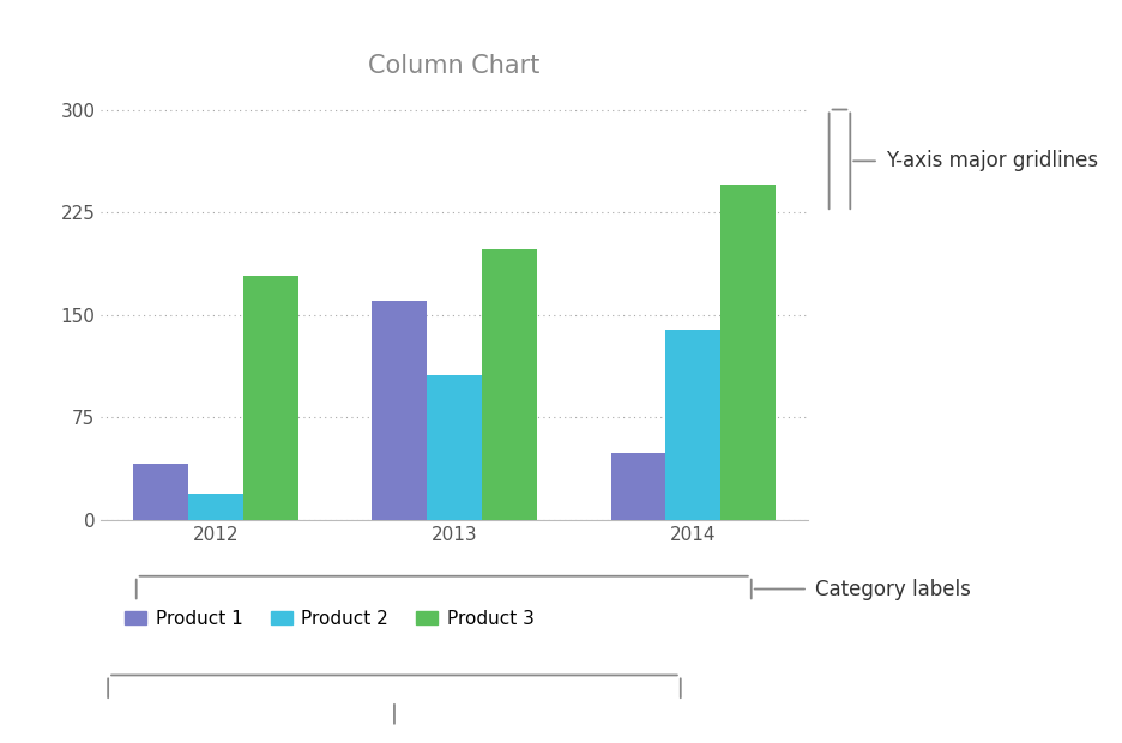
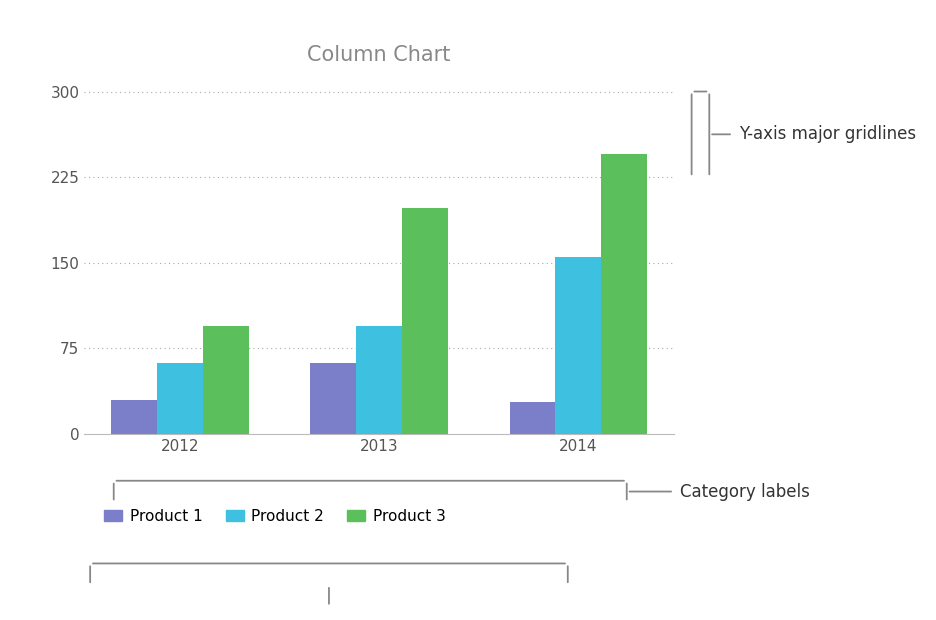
Product 1/2012: 41 -> 30
Product 2/2012: 19 -> 62
Product 3/2012: 179 -> 95
Product 1/2013: 160 -> 62
Product 2/2013: 106 -> 95
Product 1/2014: 49 -> 28
Product 2/2014: 139 -> 155
